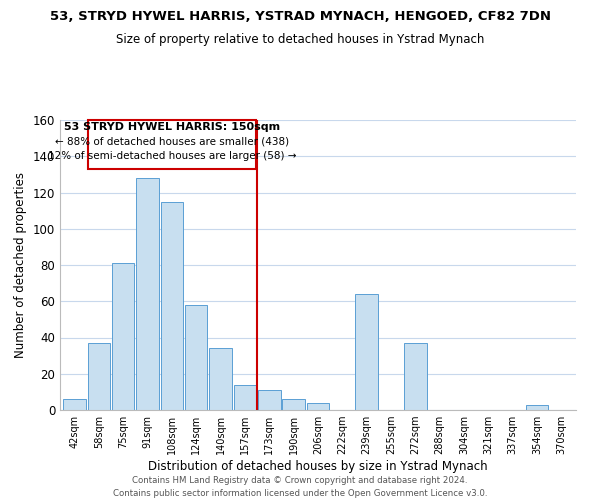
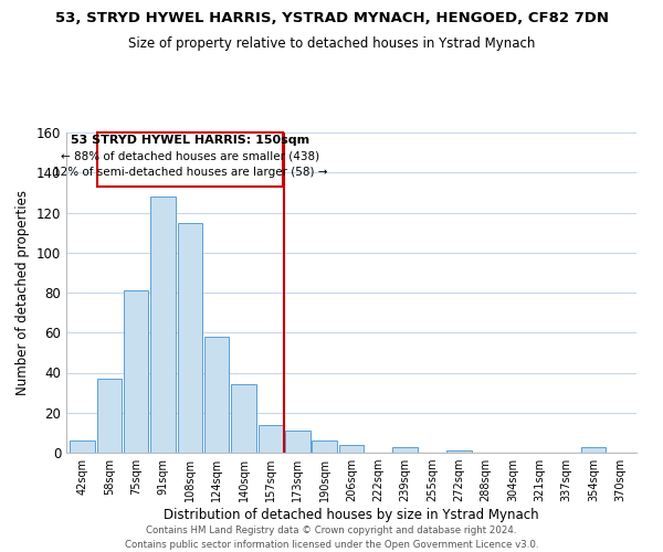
239sqm: 64 -> 3
272sqm: 37 -> 1
